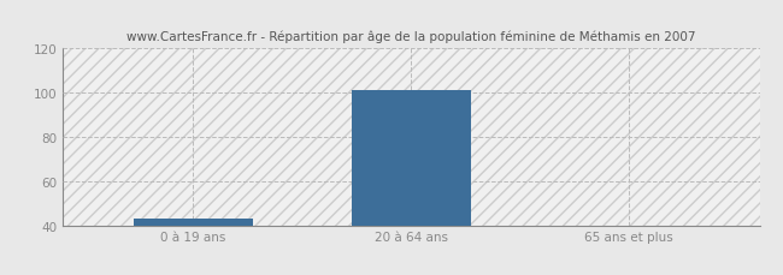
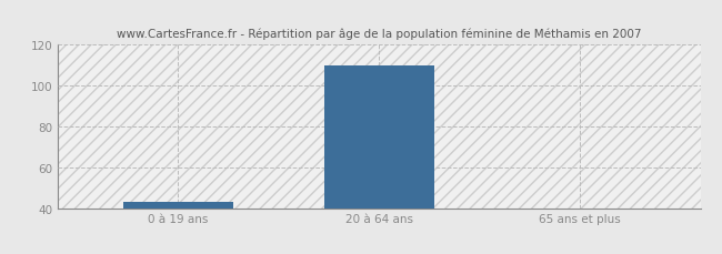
20 à 64 ans: 101 -> 110
